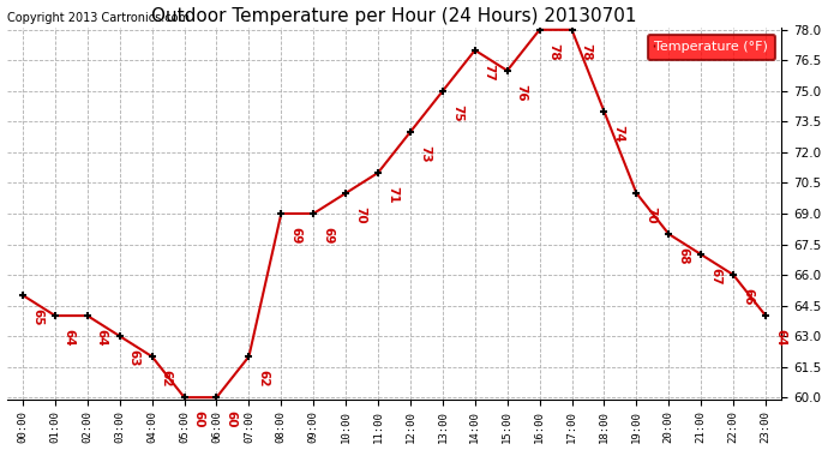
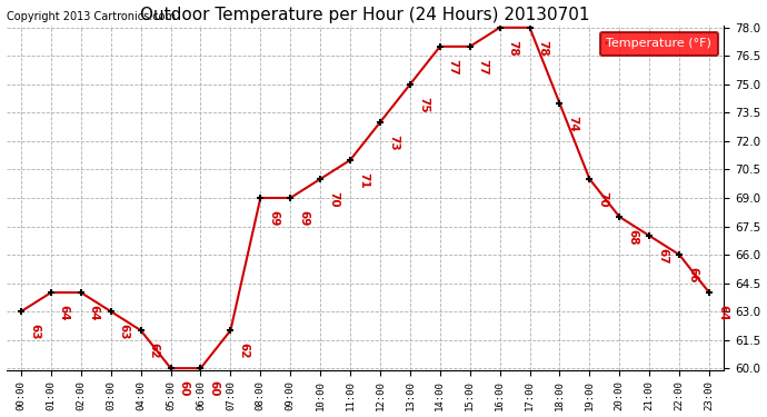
00:00: 65 -> 63
15:00: 76 -> 77
